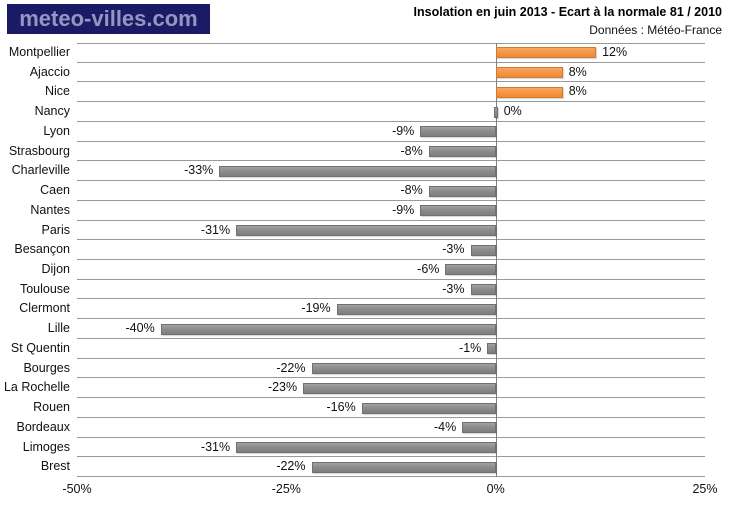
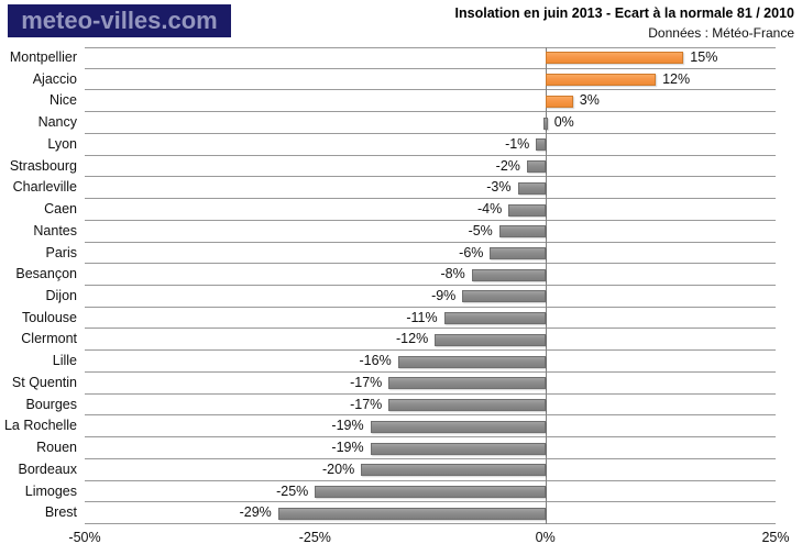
Montpellier: 12% -> 15%
Ajaccio: 8% -> 12%
Nice: 8% -> 3%
Lyon: -9% -> -1%
Strasbourg: -8% -> -2%
Charleville: -33% -> -3%
Caen: -8% -> -4%
Nantes: -9% -> -5%
Paris: -31% -> -6%
Besançon: -3% -> -8%
Dijon: -6% -> -9%
Toulouse: -3% -> -11%
Clermont: -19% -> -12%
Lille: -40% -> -16%
St Quentin: -1% -> -17%
Bourges: -22% -> -17%
La Rochelle: -23% -> -19%
Rouen: -16% -> -19%
Bordeaux: -4% -> -20%
Limoges: -31% -> -25%
Brest: -22% -> -29%
